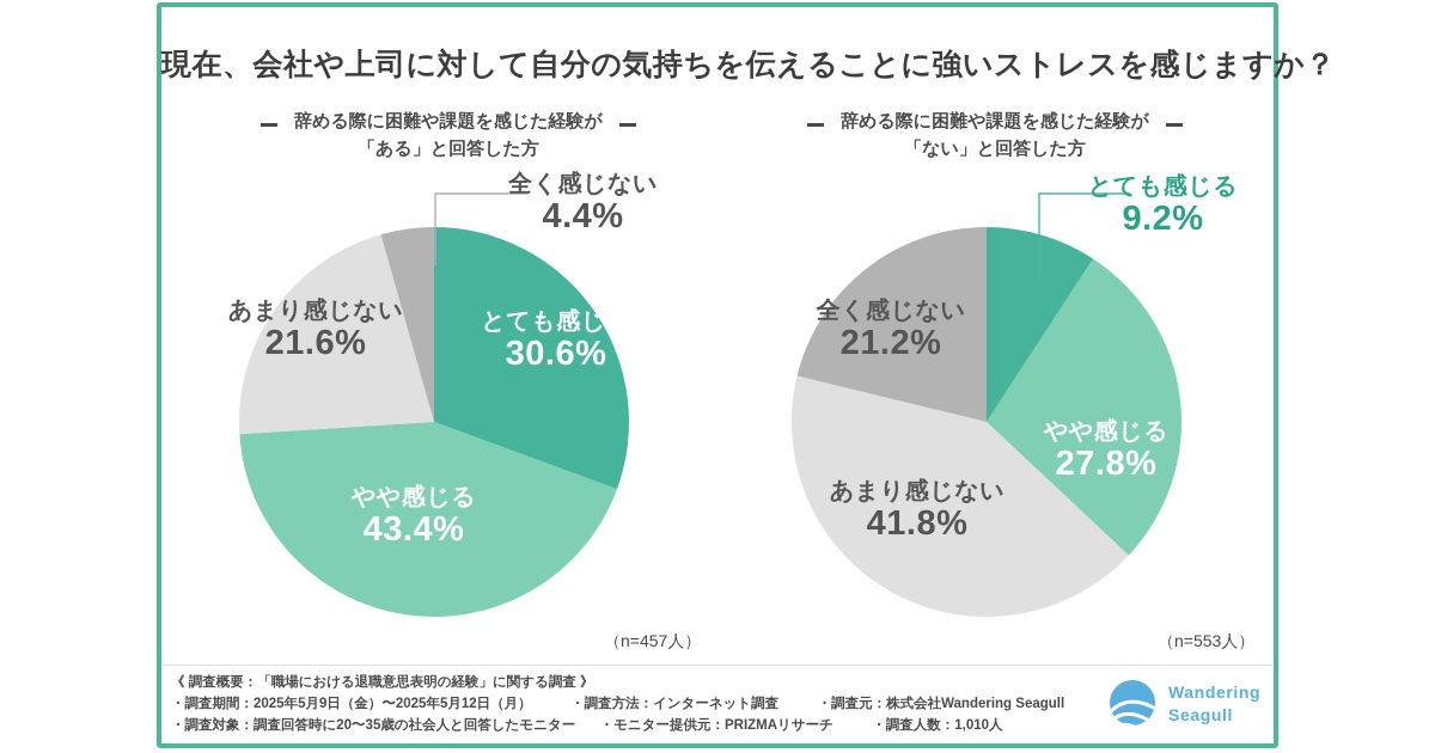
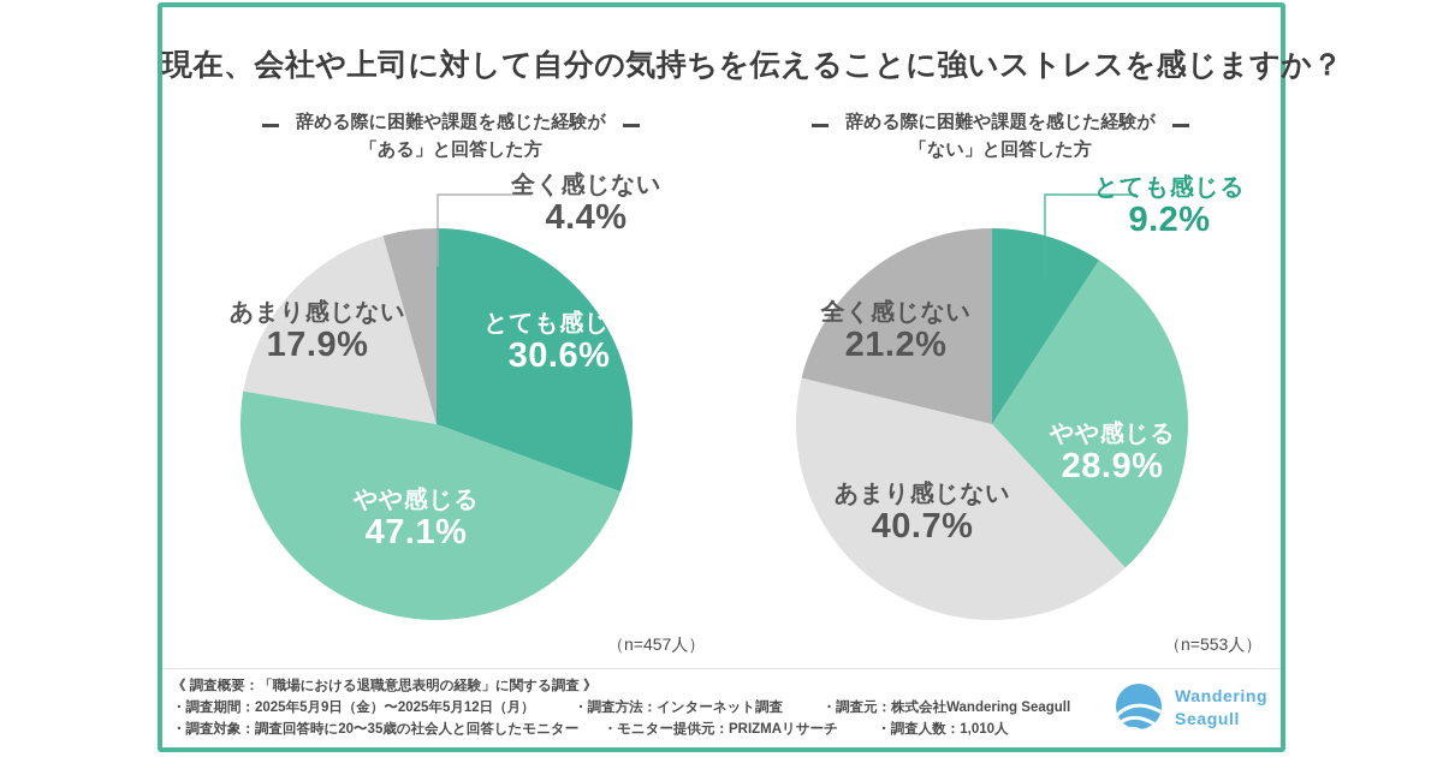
辞める際に困難や課題を感じた経験が「ある」と回答した方/やや感じる: 43.4% -> 47.1%
辞める際に困難や課題を感じた経験が「ある」と回答した方/あまり感じない: 21.6% -> 17.9%
辞める際に困難や課題を感じた経験が「ない」と回答した方/やや感じる: 27.8% -> 28.9%
辞める際に困難や課題を感じた経験が「ない」と回答した方/あまり感じない: 41.8% -> 40.7%
